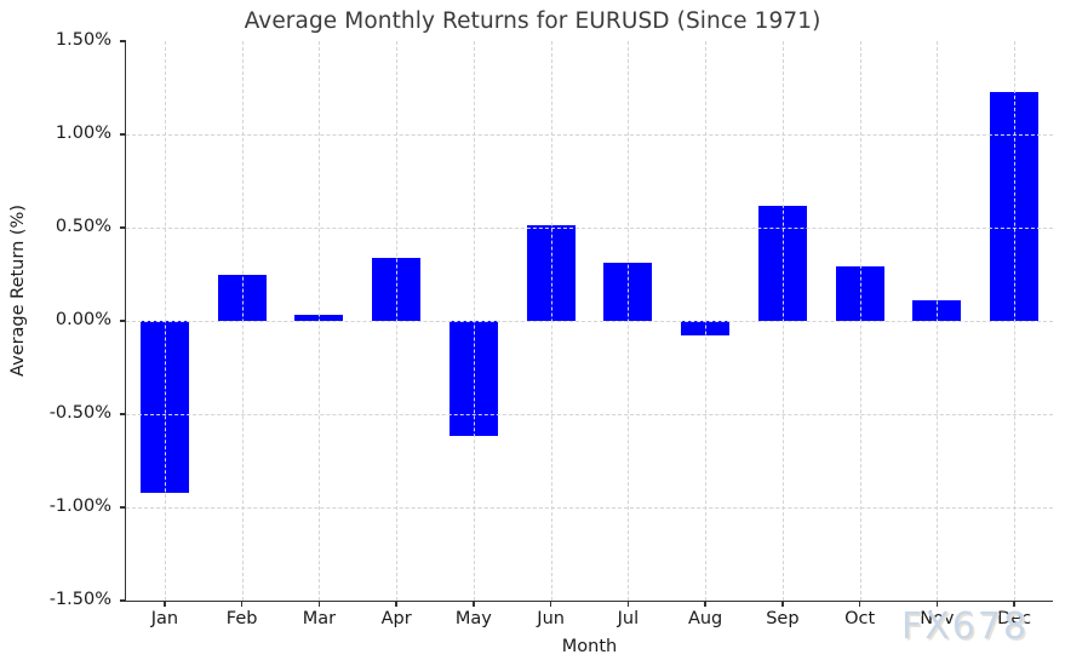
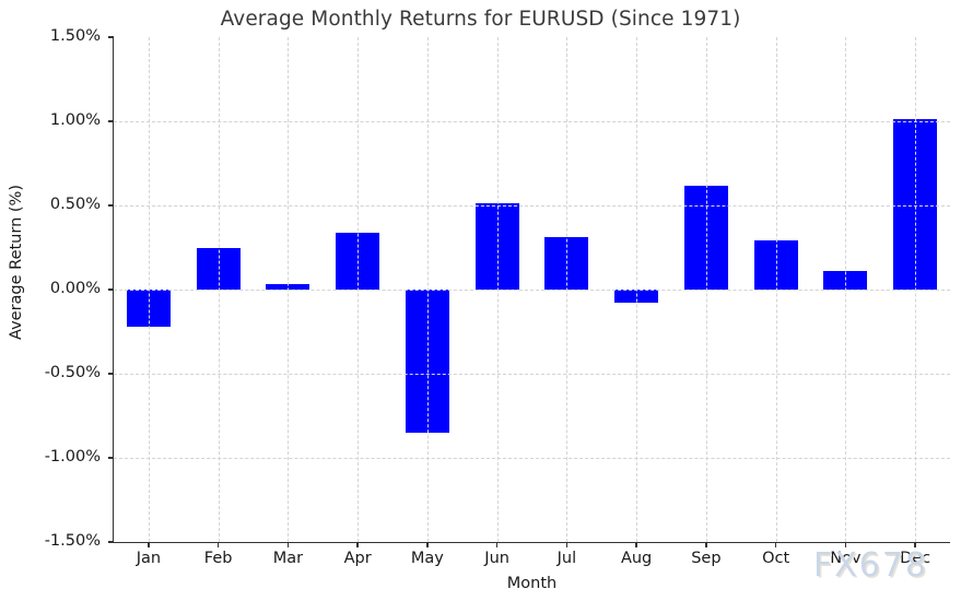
Jan: -0.92% -> -0.22%
May: -0.62% -> -0.85%
Dec: 1.23% -> 1.01%
